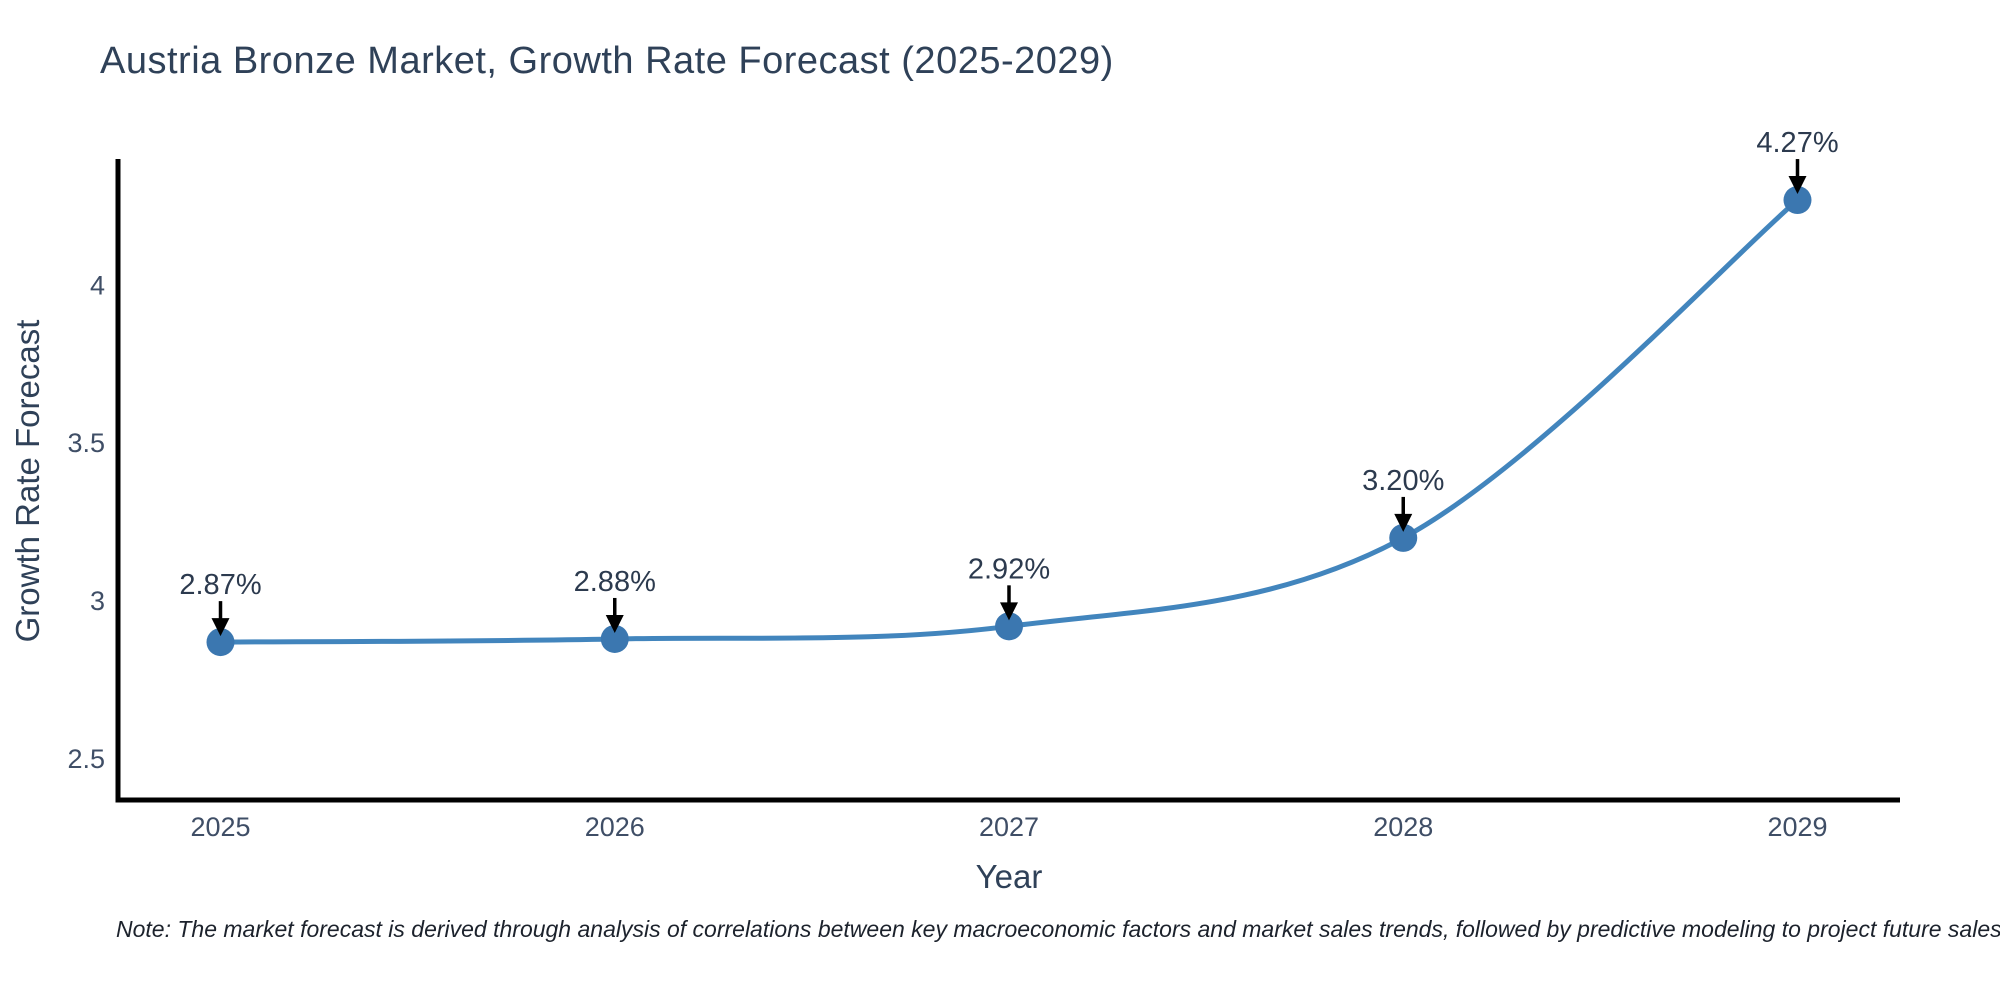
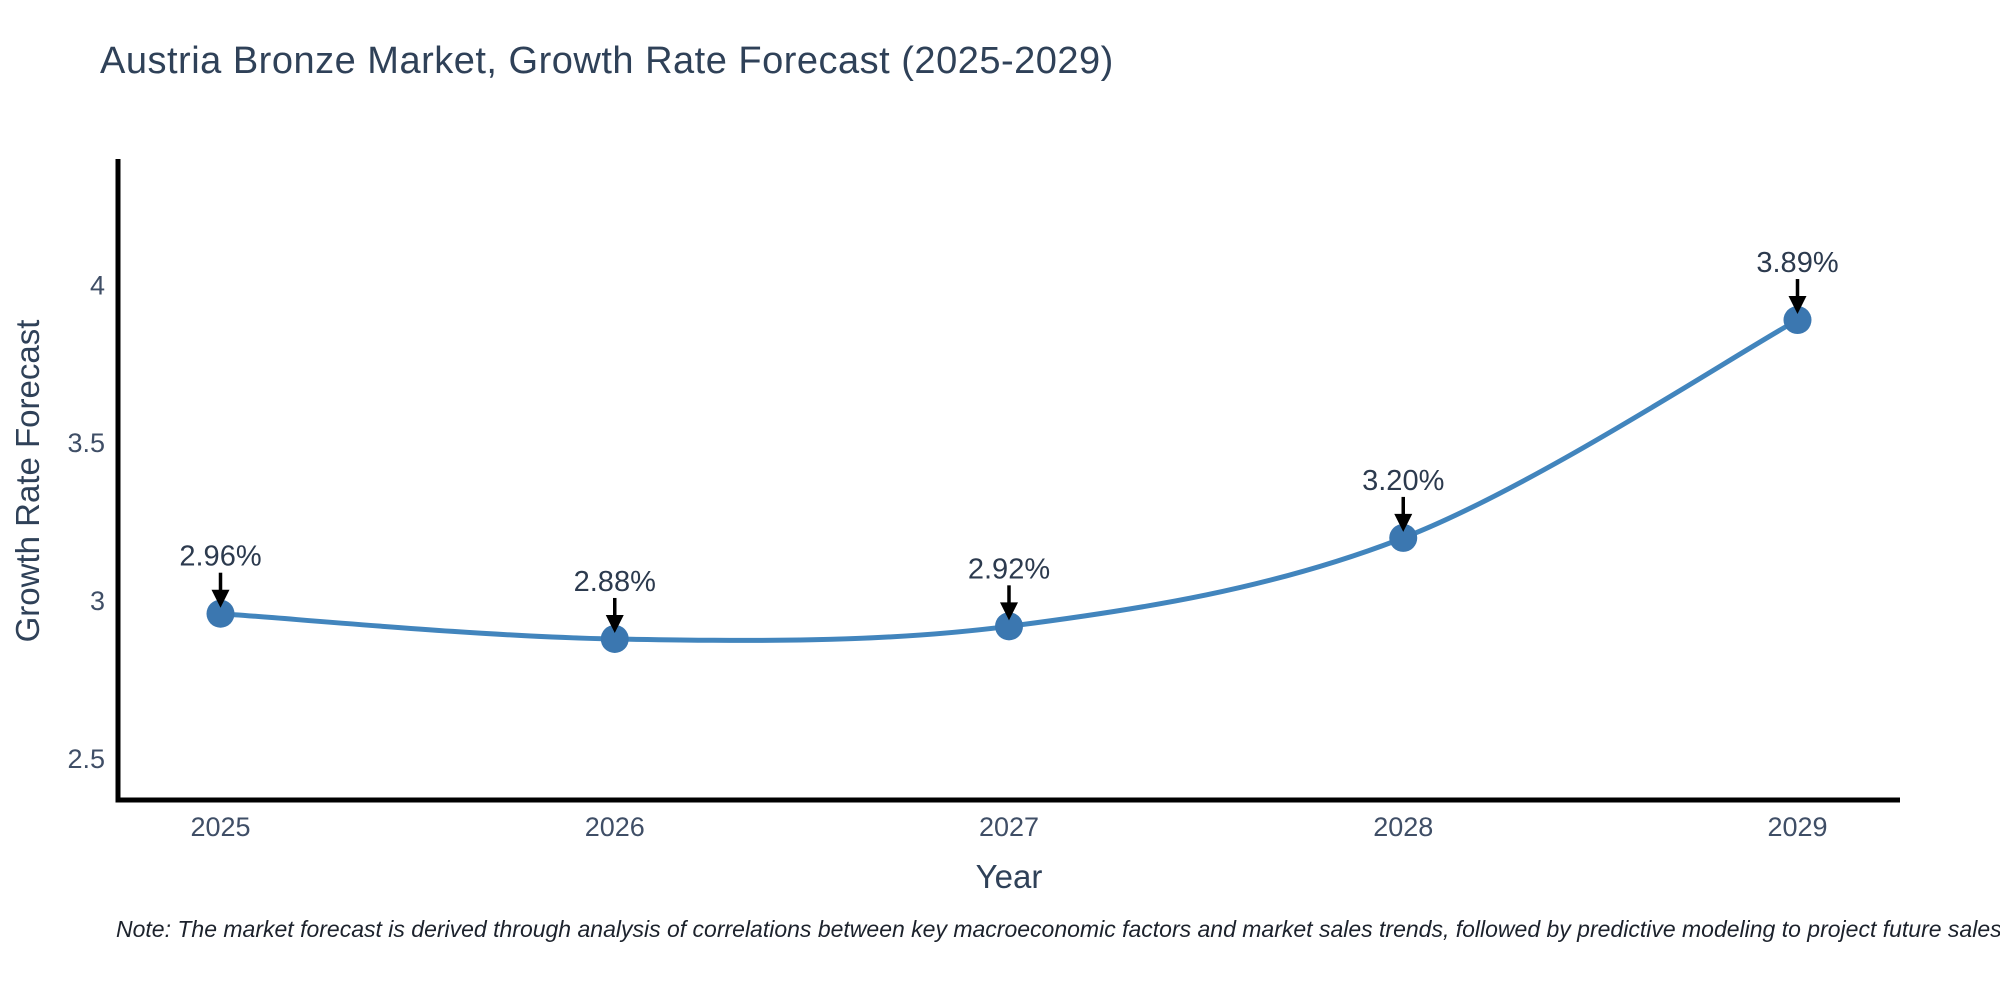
2025: 2.87% -> 2.96%
2029: 4.27% -> 3.89%
